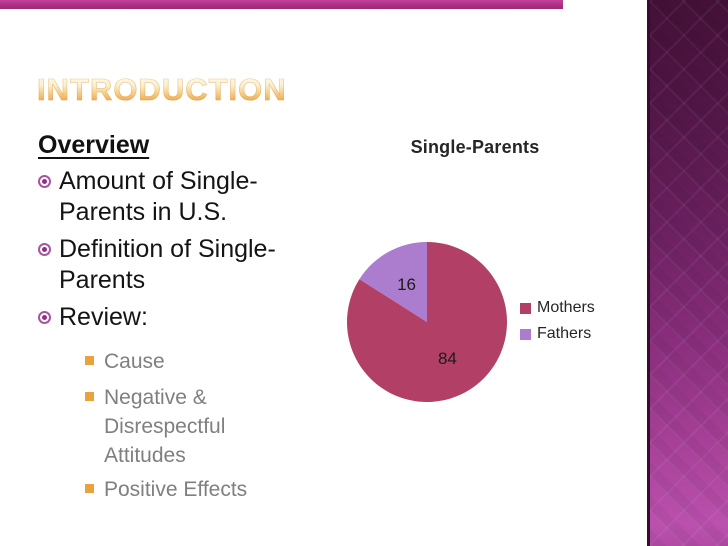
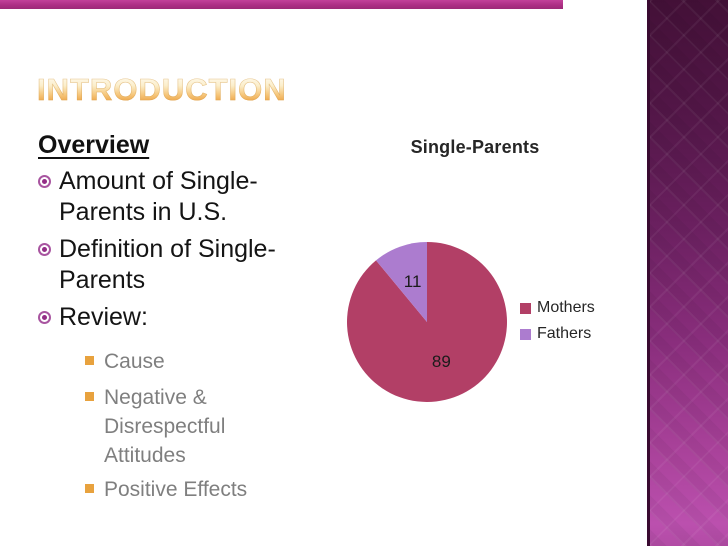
Mothers: 84 -> 89
Fathers: 16 -> 11
